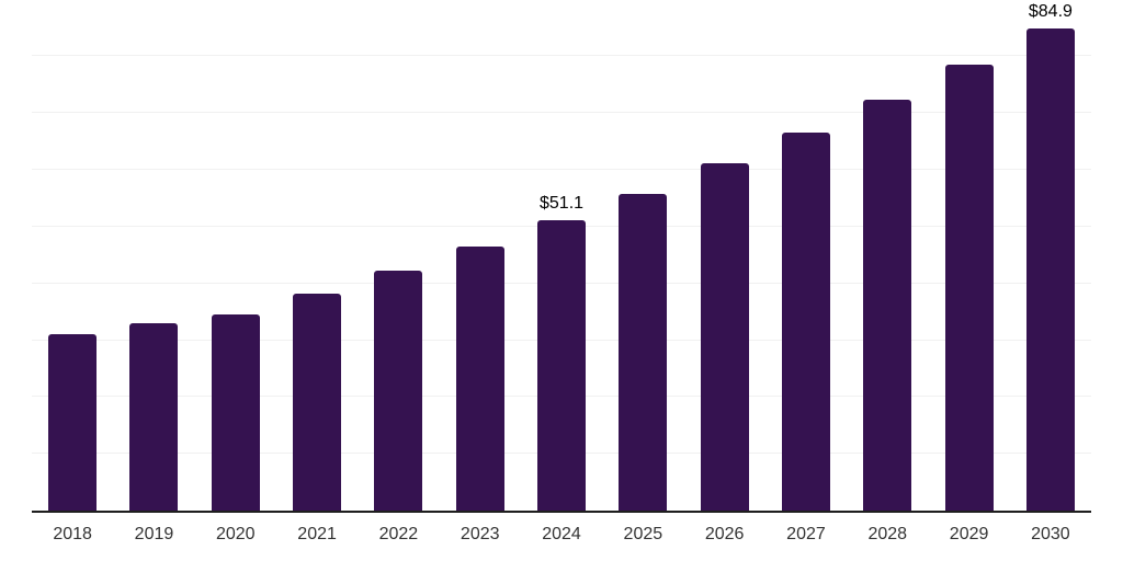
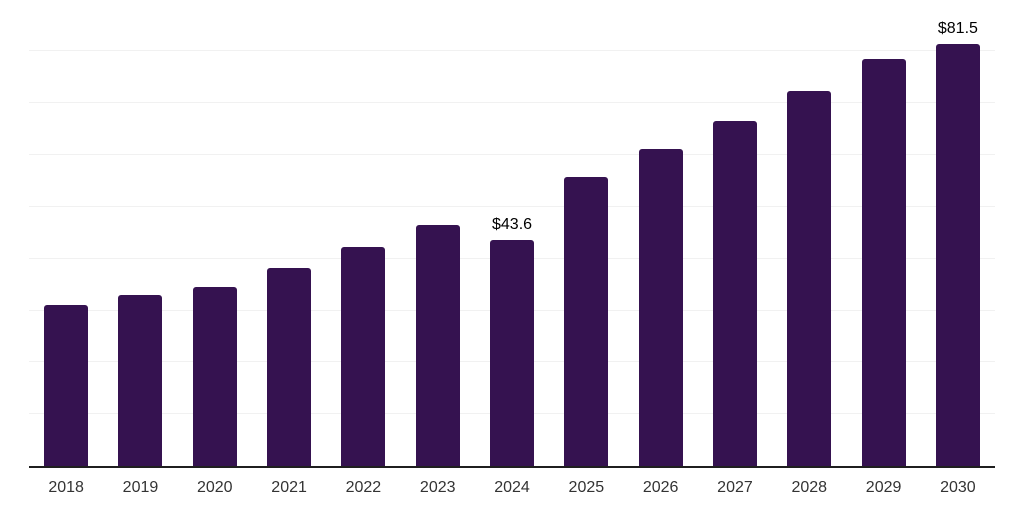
2024: $51.1 -> $43.6
2030: $84.9 -> $81.5
